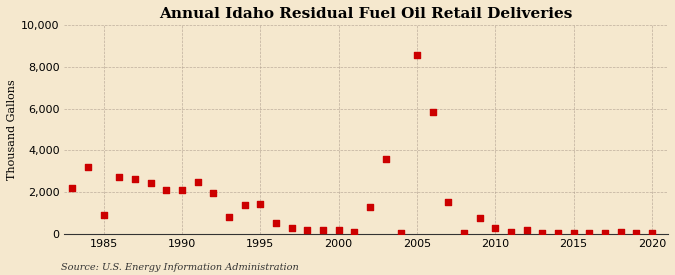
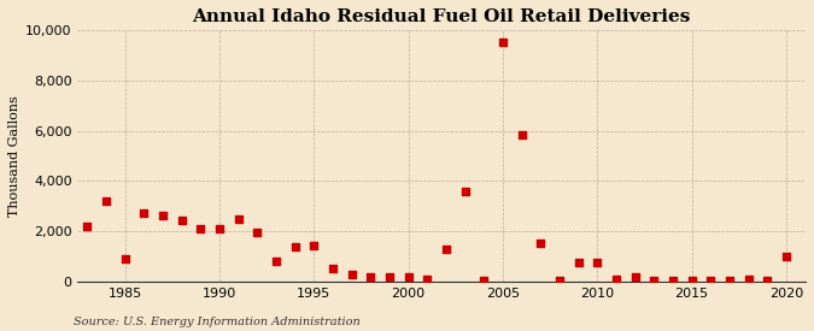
2005: 8,550 -> 9,500
2010: 300 -> 750
2020: 50 -> 1,000
